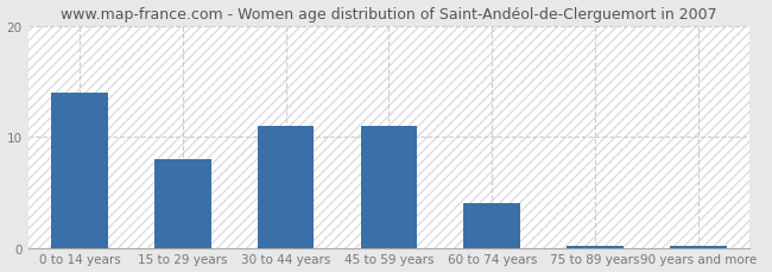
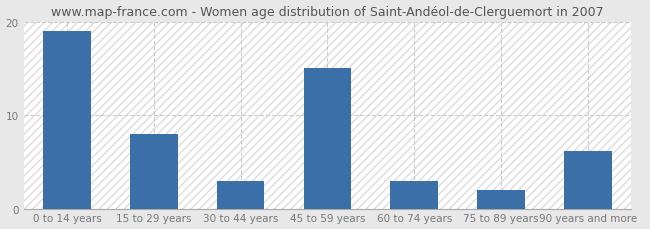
0 to 14 years: 14.0 -> 19.0
30 to 44 years: 11.0 -> 3.0
45 to 59 years: 11.0 -> 15.0
60 to 74 years: 4.0 -> 3.0
75 to 89 years: 0.2 -> 2.0
90 years and more: 0.2 -> 6.2
